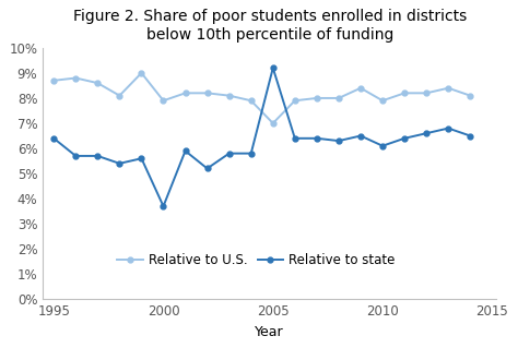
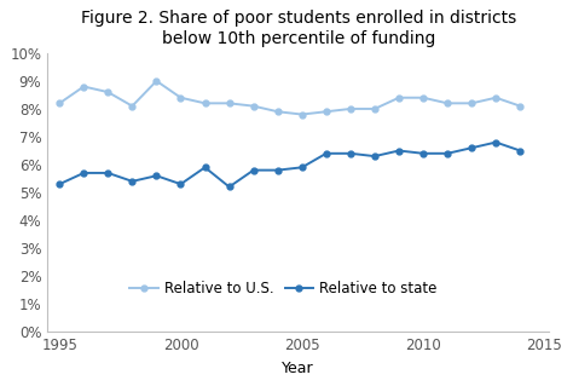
Relative to U.S./1995: 8.7% -> 8.2%
Relative to state/1995: 6.4% -> 5.3%
Relative to U.S./2000: 7.9% -> 8.4%
Relative to state/2000: 3.7% -> 5.3%
Relative to U.S./2005: 7.0% -> 7.8%
Relative to state/2005: 9.2% -> 5.9%
Relative to U.S./2010: 7.9% -> 8.4%
Relative to state/2010: 6.1% -> 6.4%
